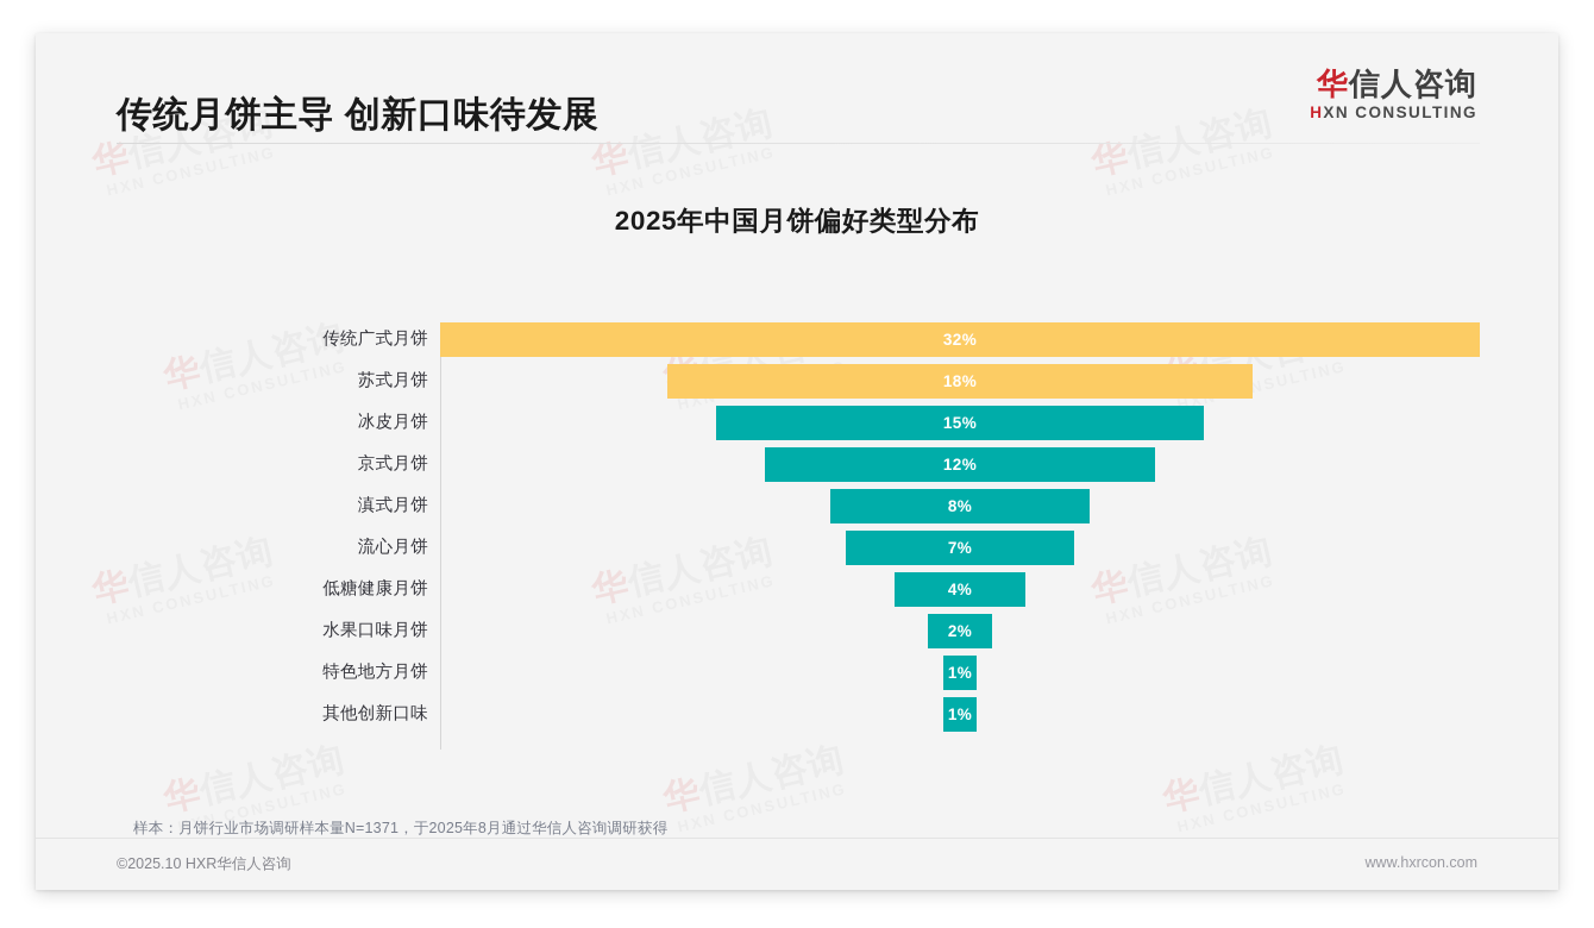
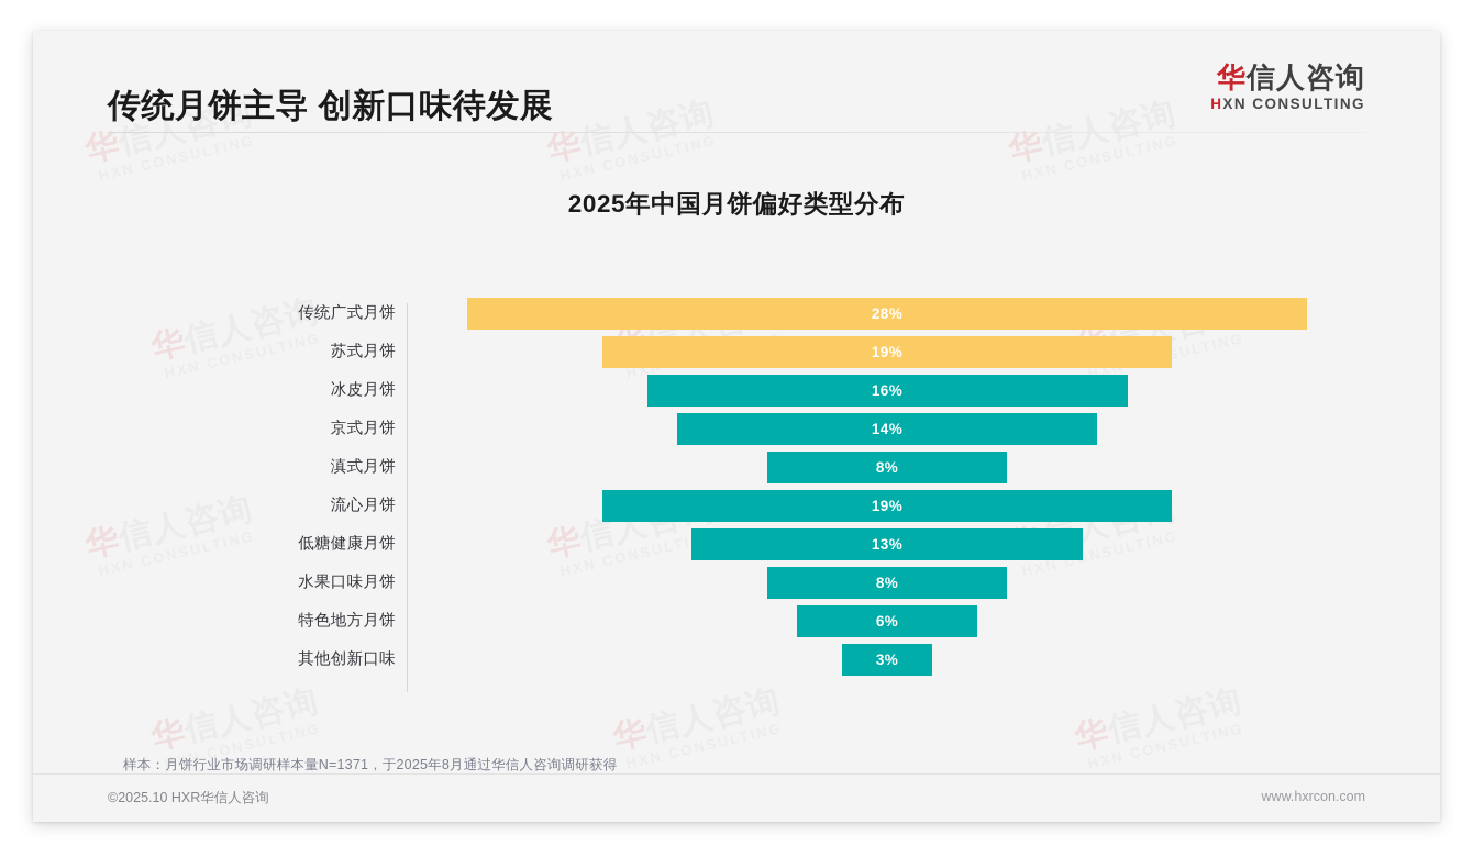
传统广式月饼: 32% -> 28%
苏式月饼: 18% -> 19%
冰皮月饼: 15% -> 16%
京式月饼: 12% -> 14%
流心月饼: 7% -> 19%
低糖健康月饼: 4% -> 13%
水果口味月饼: 2% -> 8%
特色地方月饼: 1% -> 6%
其他创新口味: 1% -> 3%
